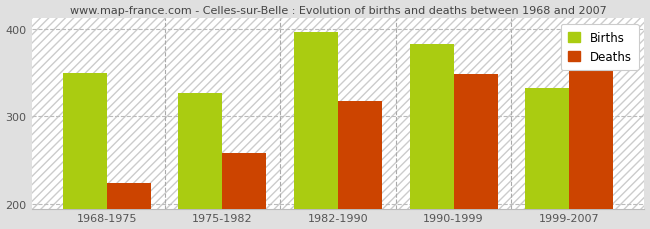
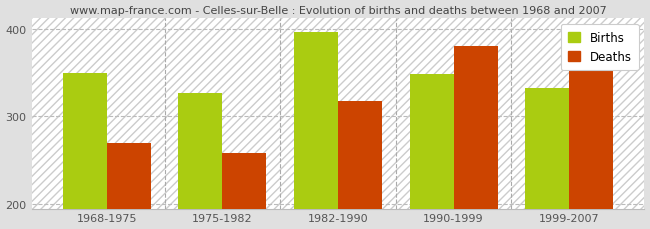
Deaths/1968-1975: 224 -> 270
Births/1990-1999: 383 -> 348
Deaths/1990-1999: 348 -> 380
